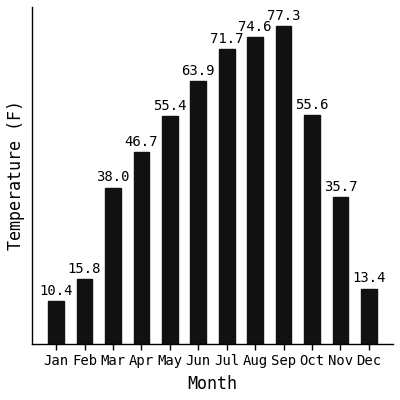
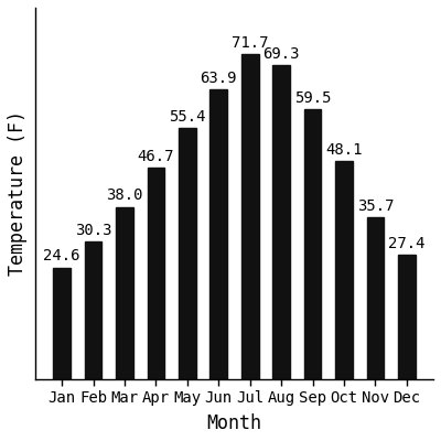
Jan: 10.4 -> 24.6
Feb: 15.8 -> 30.3
Aug: 74.6 -> 69.3
Sep: 77.3 -> 59.5
Oct: 55.6 -> 48.1
Dec: 13.4 -> 27.4
